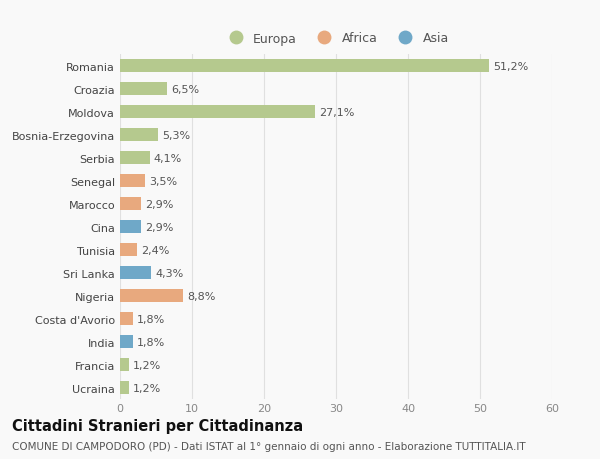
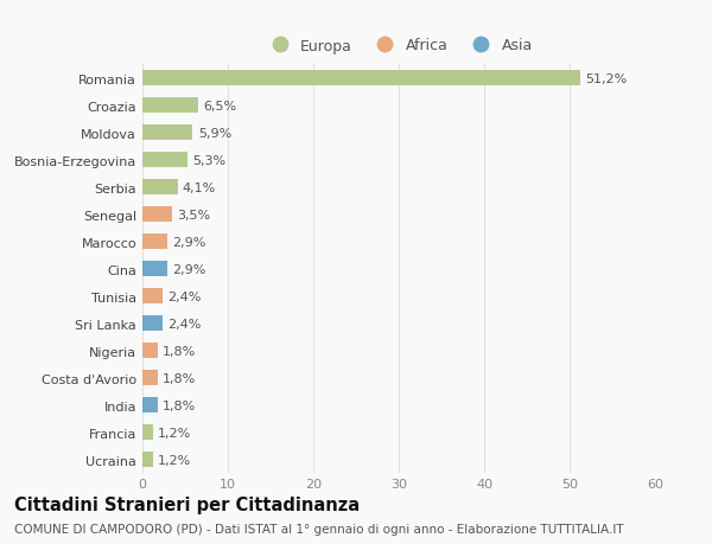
Moldova: 27,1% -> 5,9%
Sri Lanka: 4,3% -> 2,4%
Nigeria: 8,8% -> 1,8%
